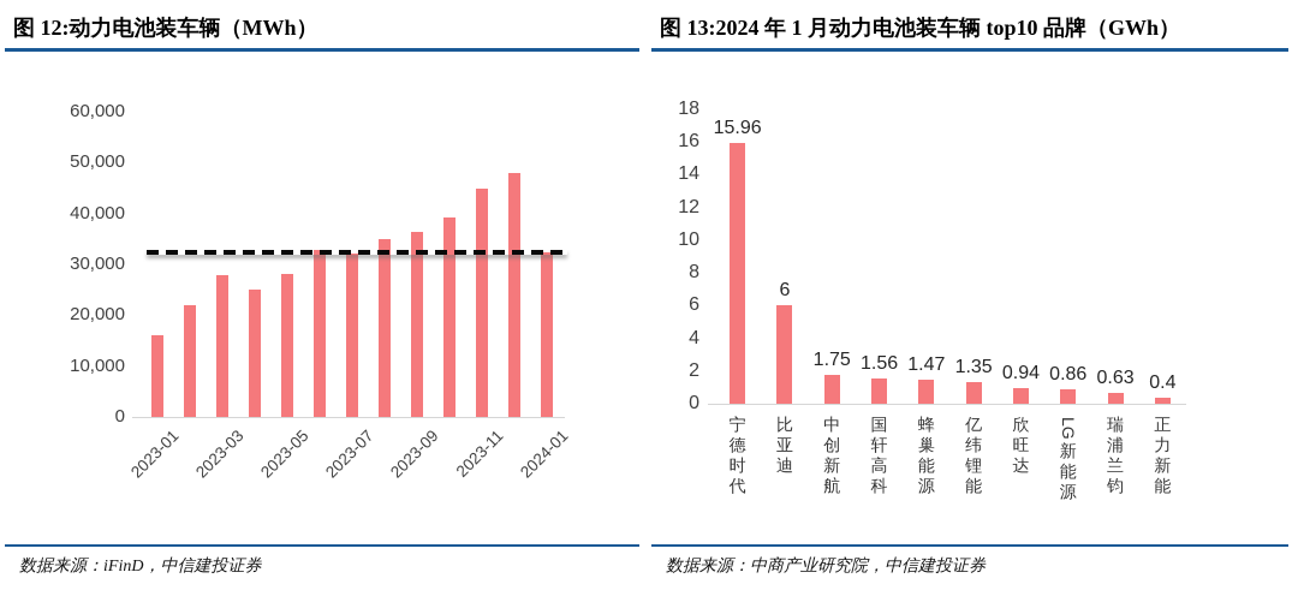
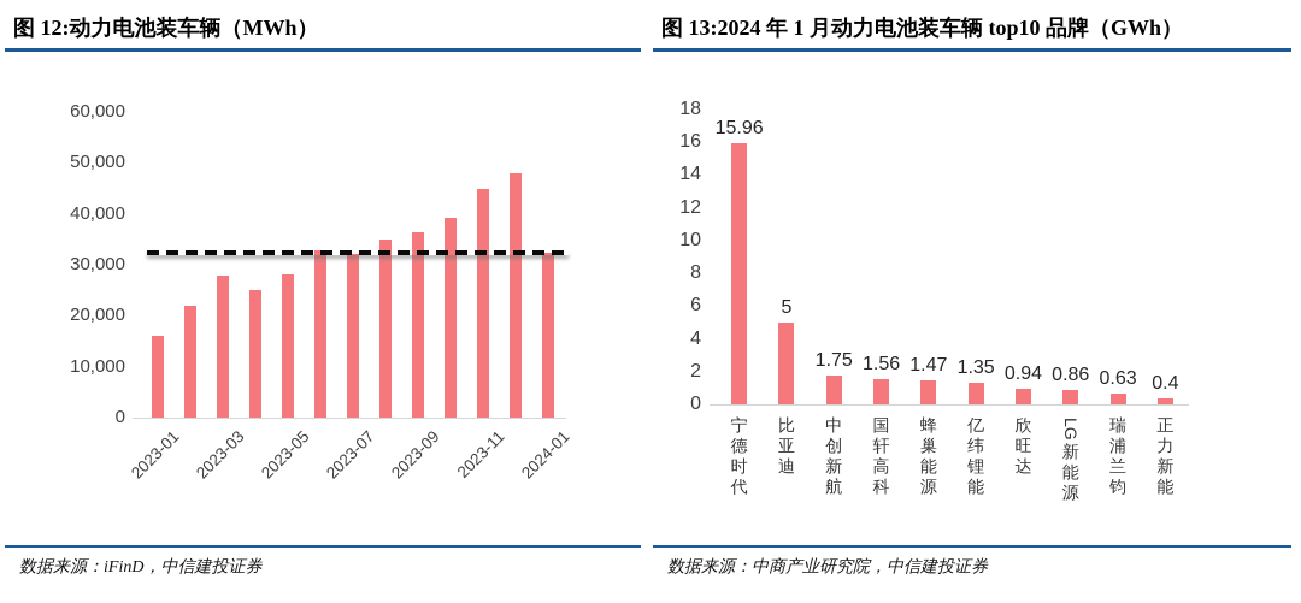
图 13:2024 年 1 月动力电池装车辆 top10 品牌（GWh）/比亚迪: 6 -> 5
